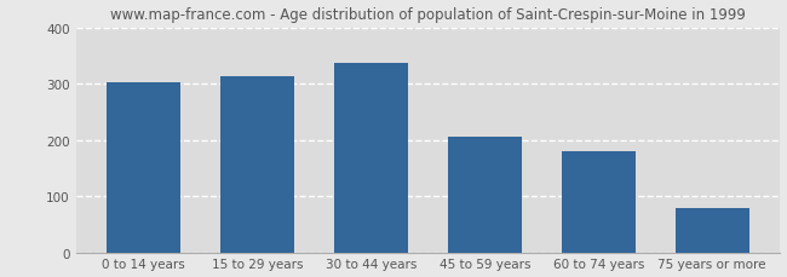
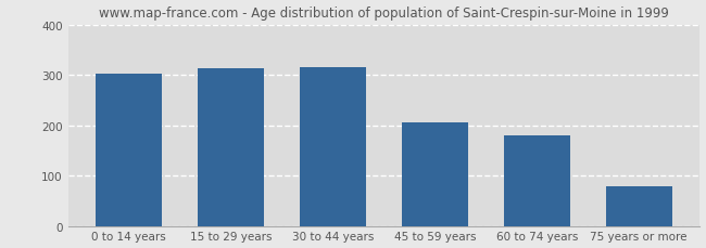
30 to 44 years: 338 -> 315
